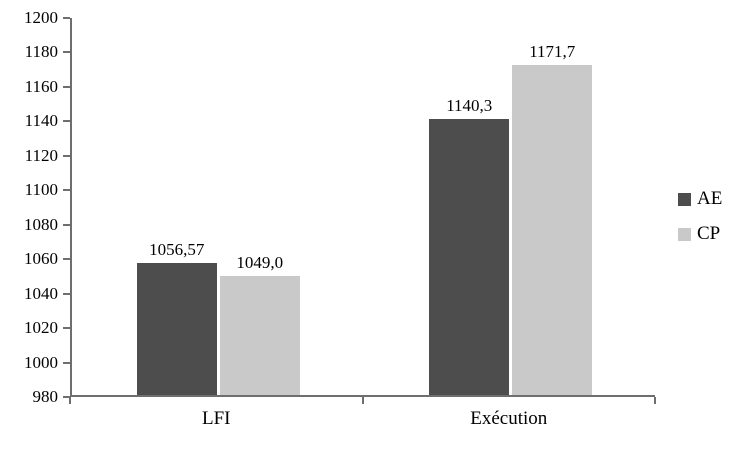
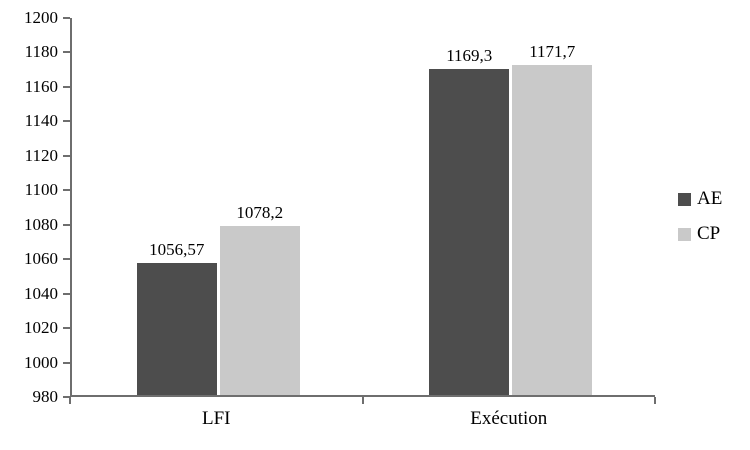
CP/LFI: 1049,0 -> 1078,2
AE/Exécution: 1140,3 -> 1169,3
